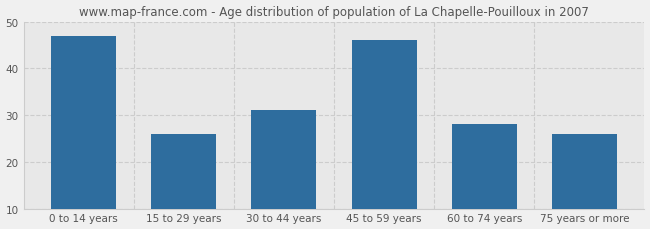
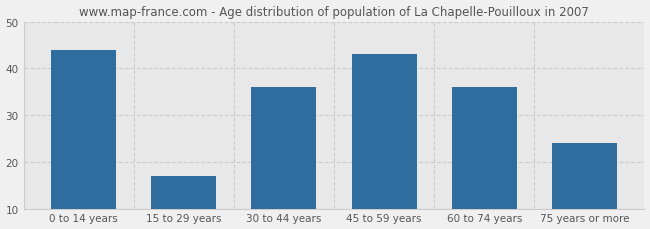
0 to 14 years: 47 -> 44
15 to 29 years: 26 -> 17
30 to 44 years: 31 -> 36
45 to 59 years: 46 -> 43
60 to 74 years: 28 -> 36
75 years or more: 26 -> 24
